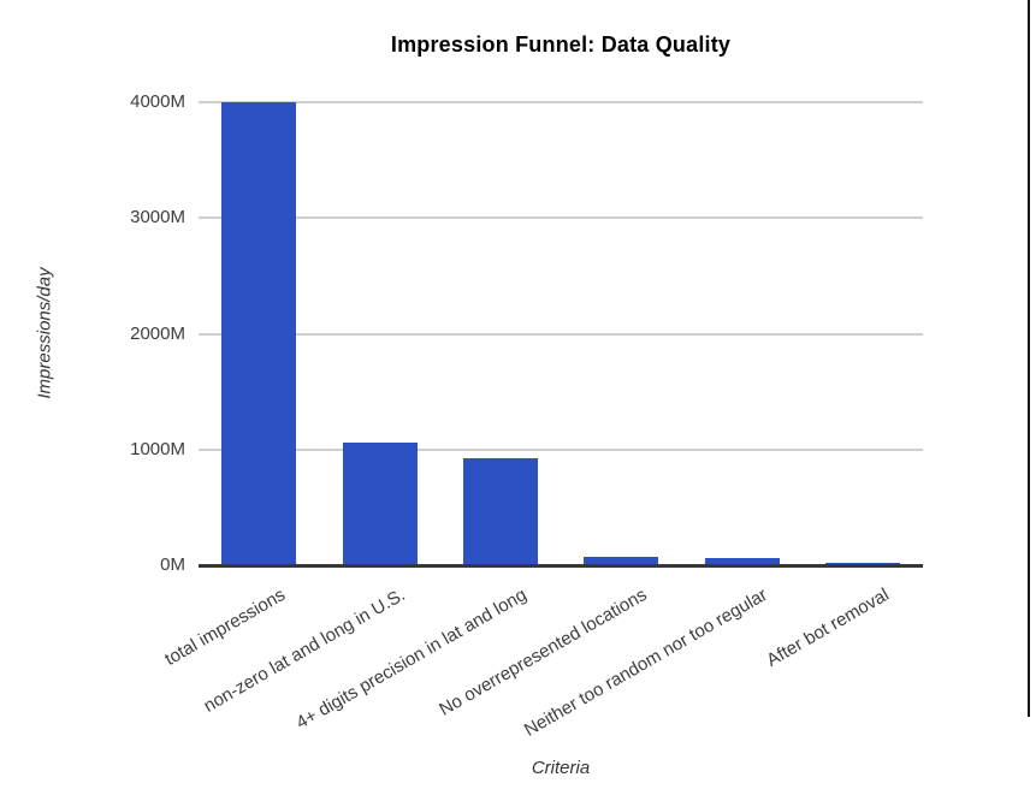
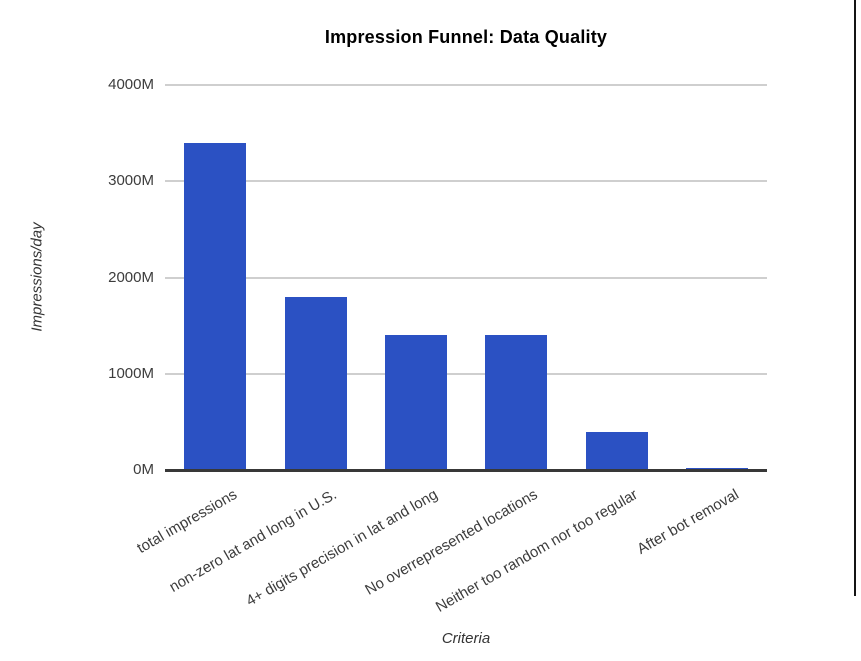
total impressions: 4000M -> 3400M
non-zero lat and long in U.S.: 1100M -> 1800M
4+ digits precision in lat and long: 900M -> 1400M
No overrepresented locations: 100M -> 1400M
Neither too random nor too regular: 100M -> 400M
